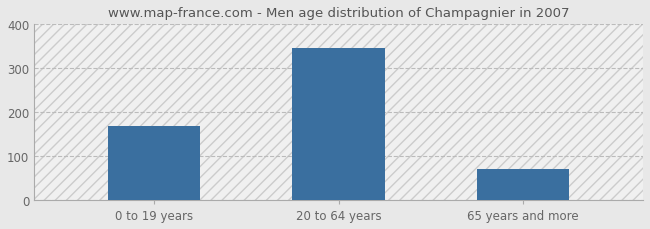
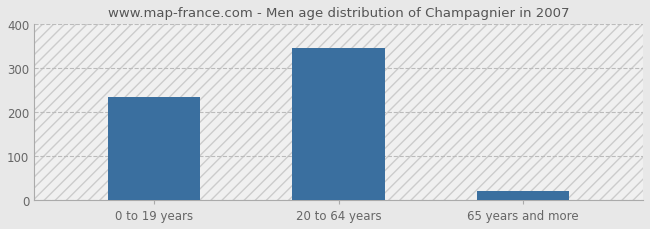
0 to 19 years: 168 -> 235
65 years and more: 70 -> 20
